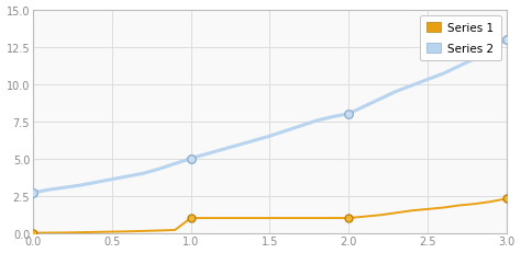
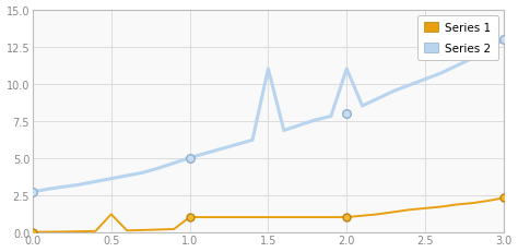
Series 1/0.5: 0.1 -> 1.2
Series 2/1.5: 6.5 -> 11.0
Series 2/2.0: 8.0 -> 11.0
